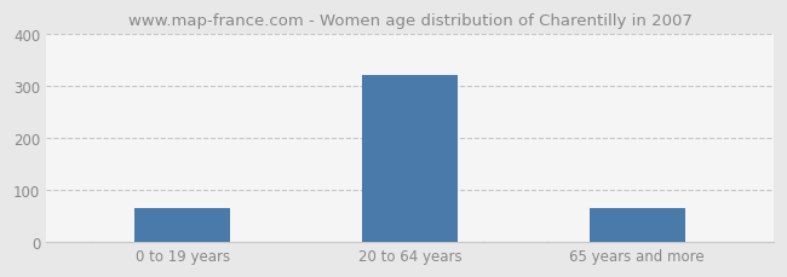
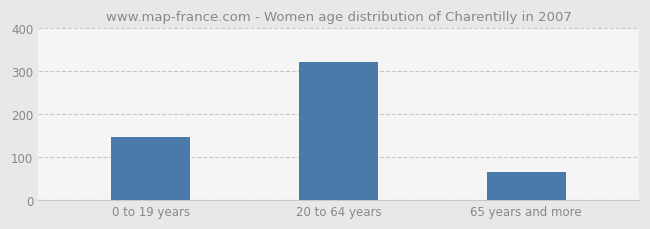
0 to 19 years: 65 -> 148
